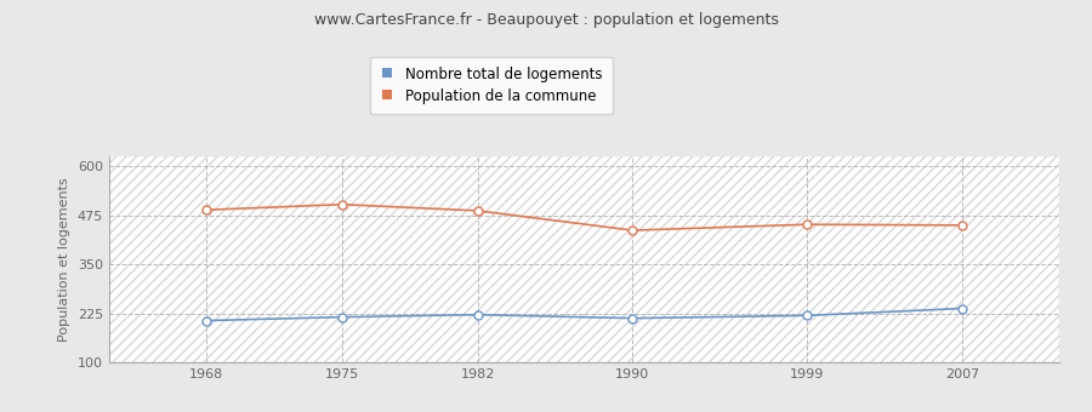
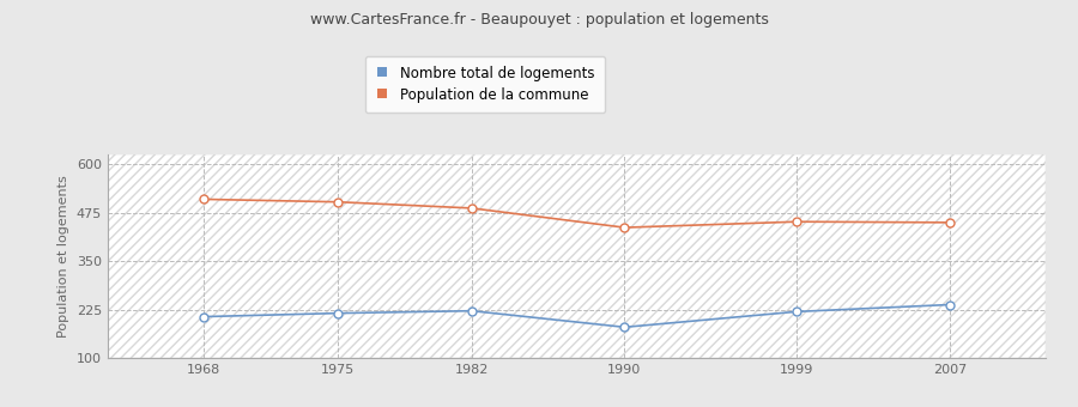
Population de la commune/1968: 489 -> 510
Nombre total de logements/1990: 213 -> 180
